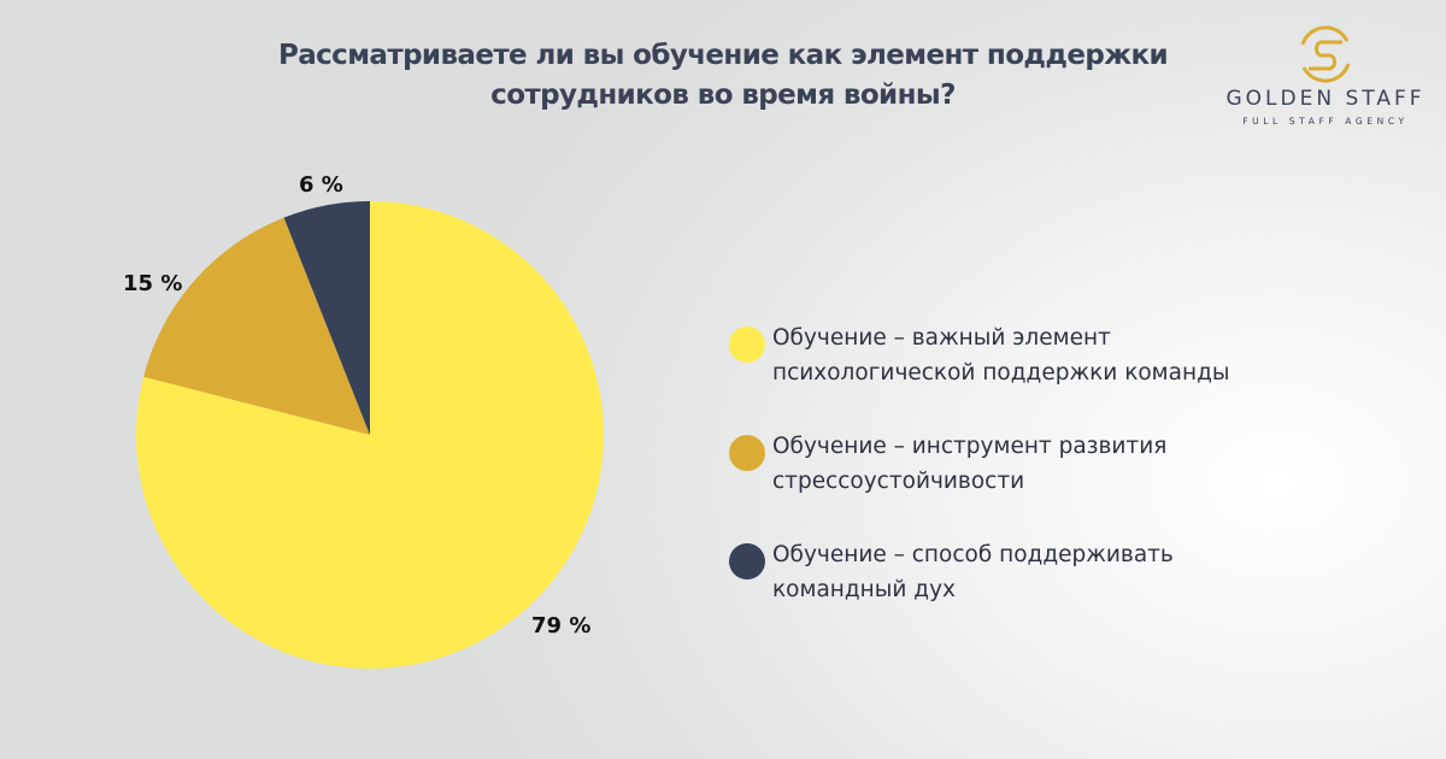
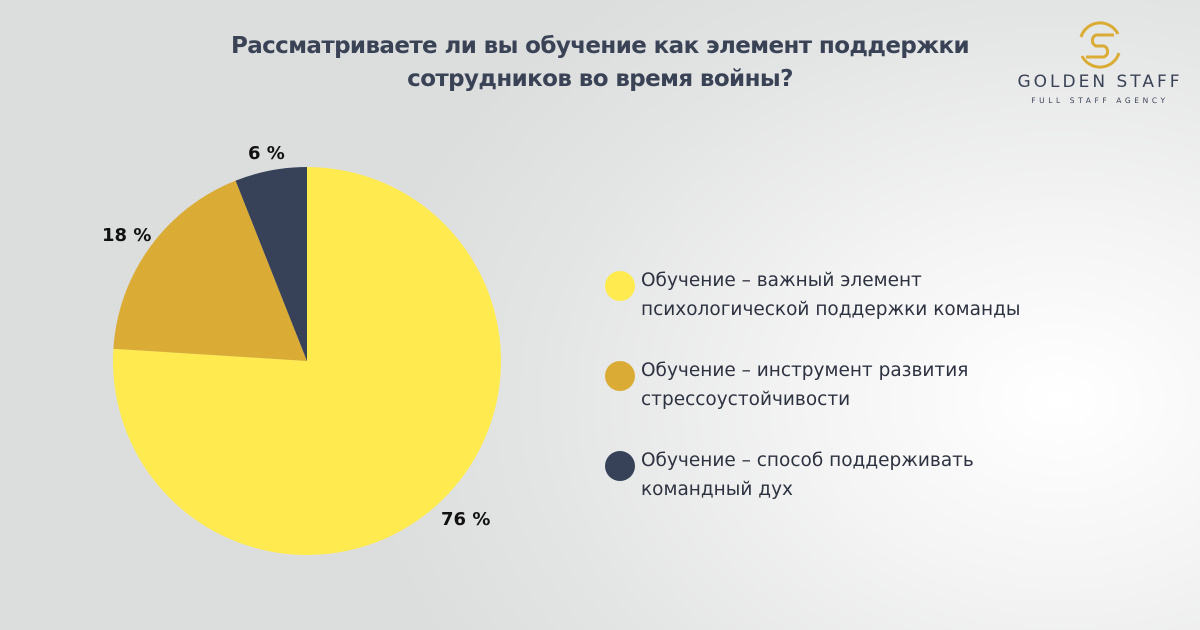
Обучение – важный элемент психологической поддержки команды: 79 -> 76
Обучение – инструмент развития стрессоустойчивости: 15 -> 18
